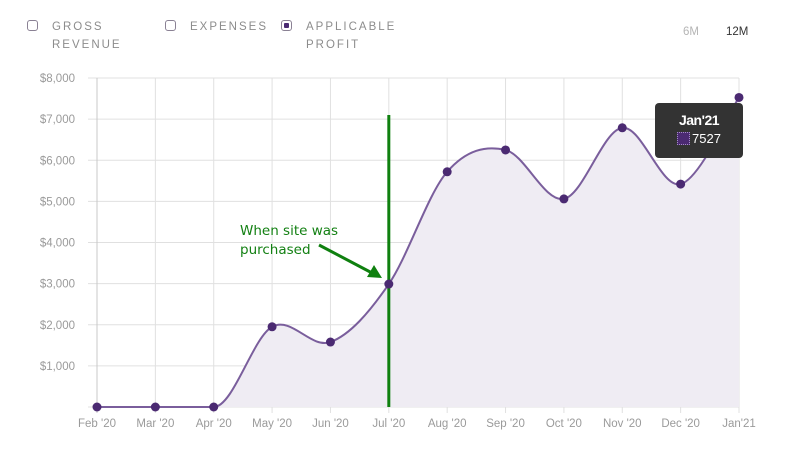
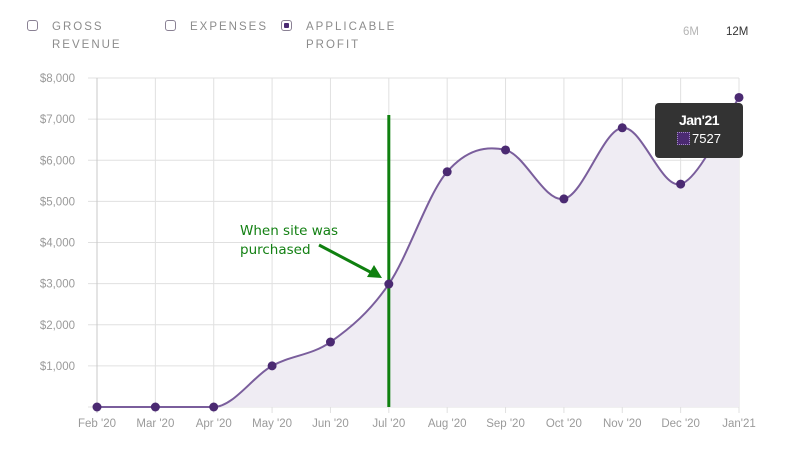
May '20: $2000 -> $1000
